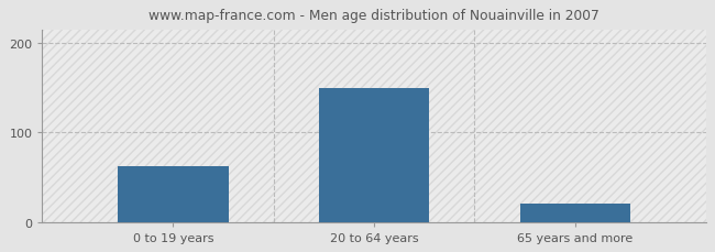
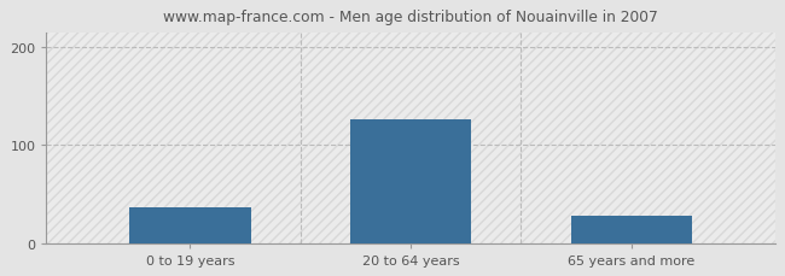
0 to 19 years: 62 -> 36
20 to 64 years: 150 -> 126
65 years and more: 20 -> 28
